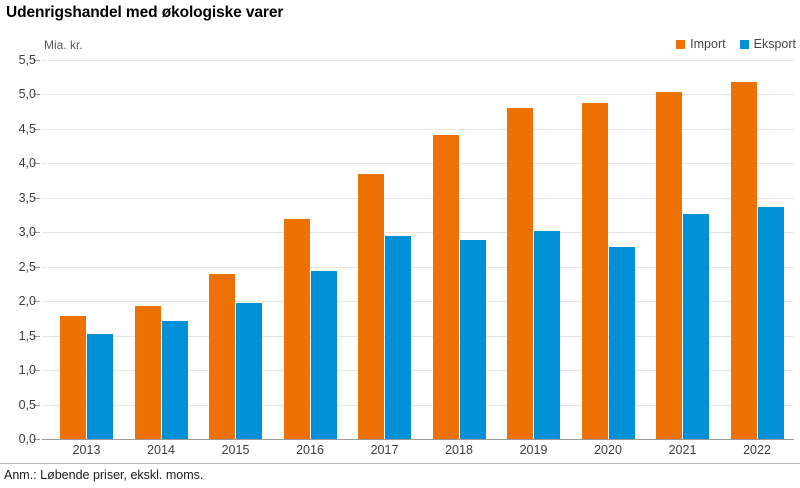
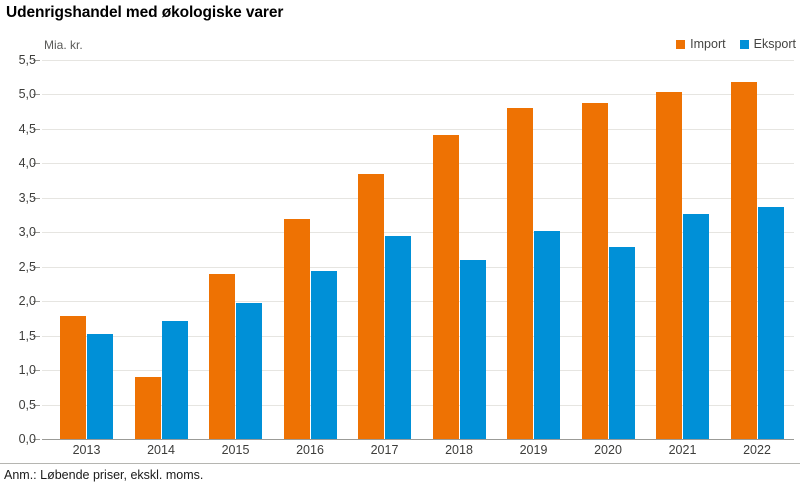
Import/2014: 1,9 -> 0,9
Eksport/2018: 2,9 -> 2,6
